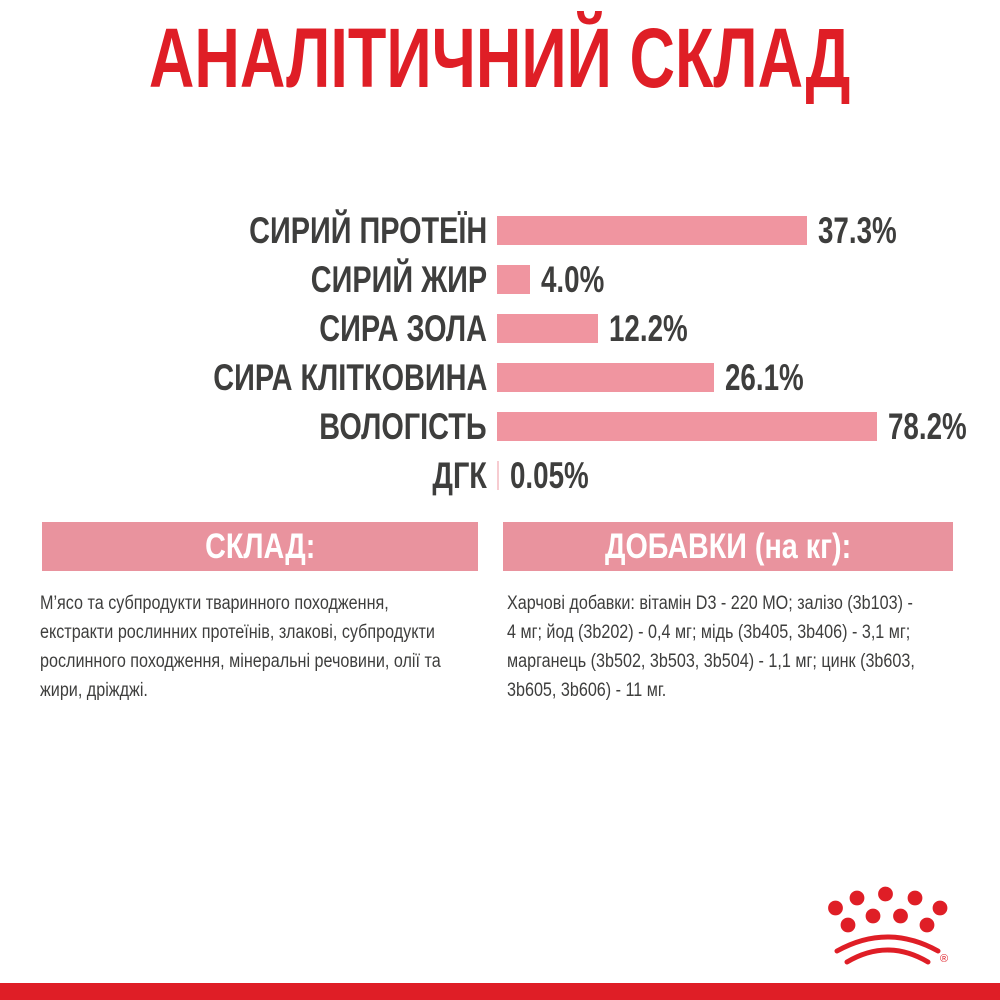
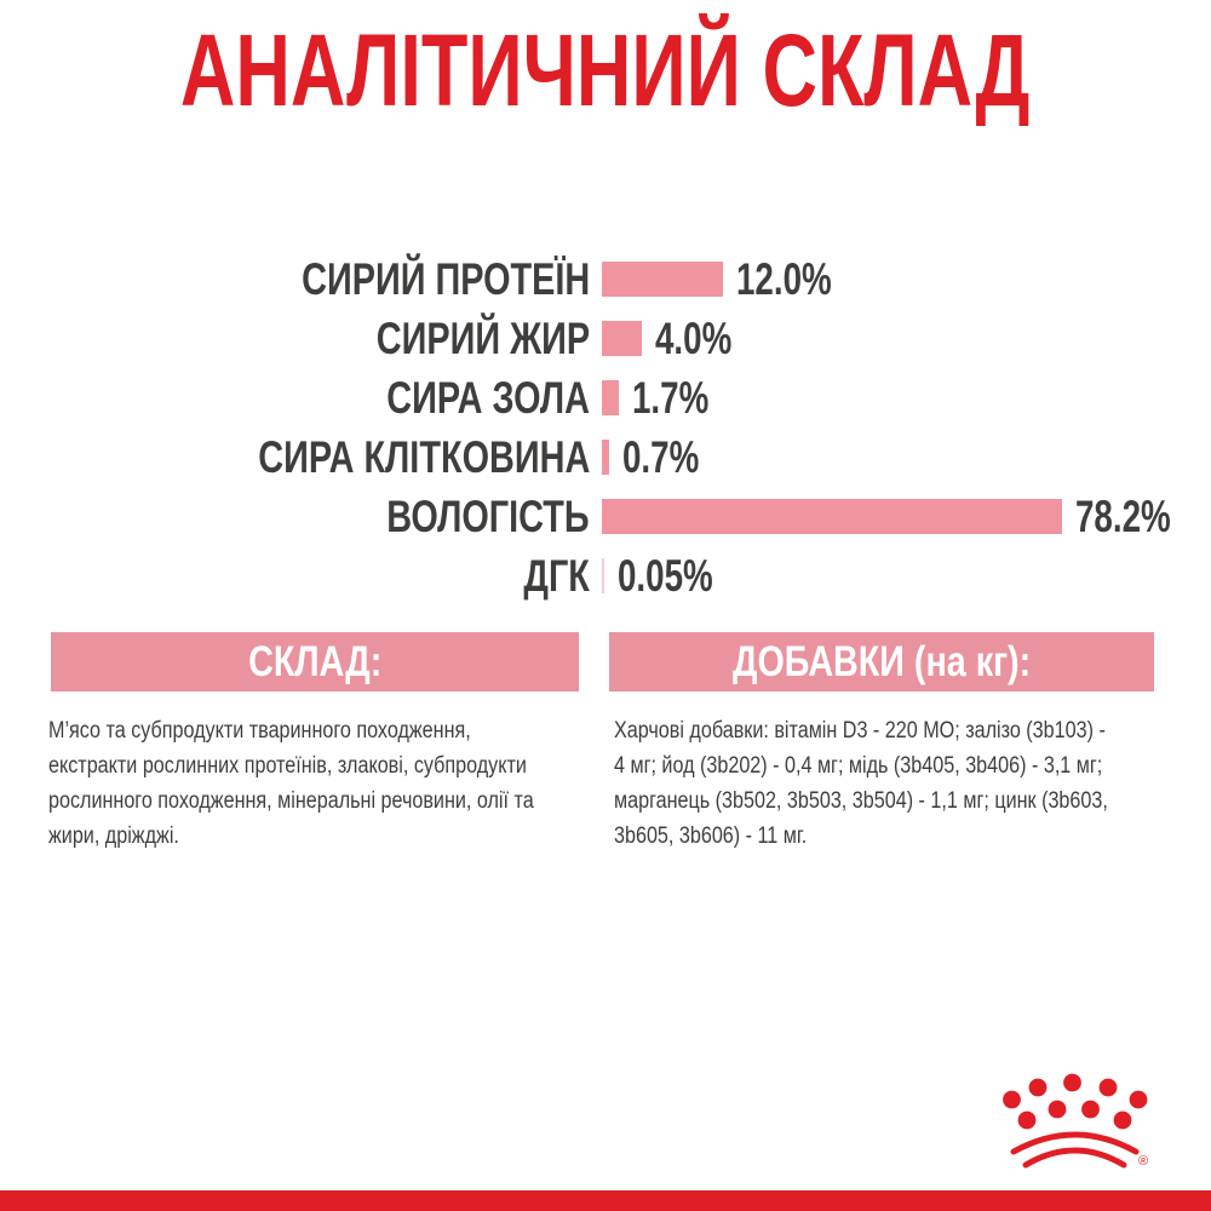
СИРИЙ ПРОТЕЇН: 37.3% -> 12.0%
СИРА ЗОЛА: 12.2% -> 1.7%
СИРА КЛІТКОВИНА: 26.1% -> 0.7%
